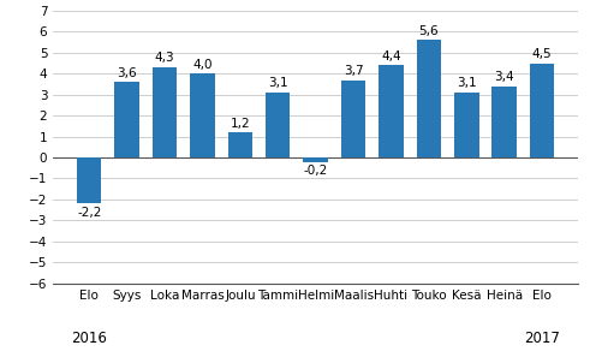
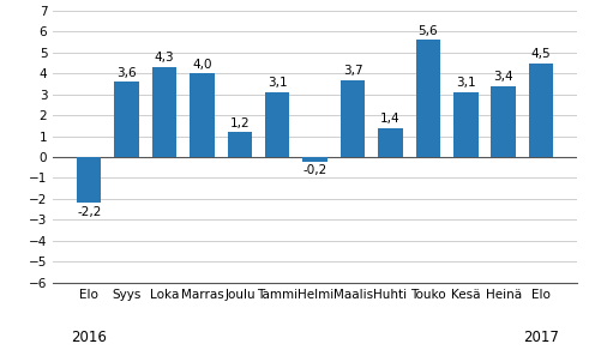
Huhti: 4,4 -> 1,4
